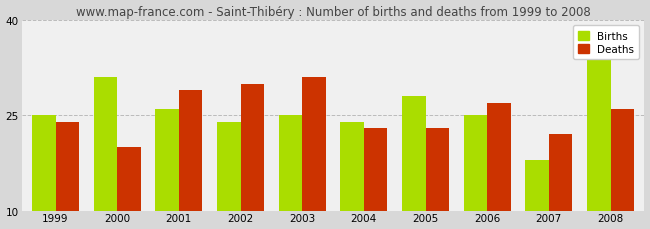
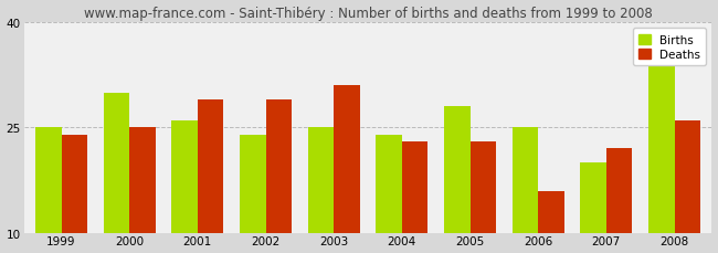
Births/2000: 31 -> 30
Deaths/2000: 20 -> 25
Deaths/2002: 30 -> 29
Deaths/2006: 27 -> 16
Births/2007: 18 -> 20
